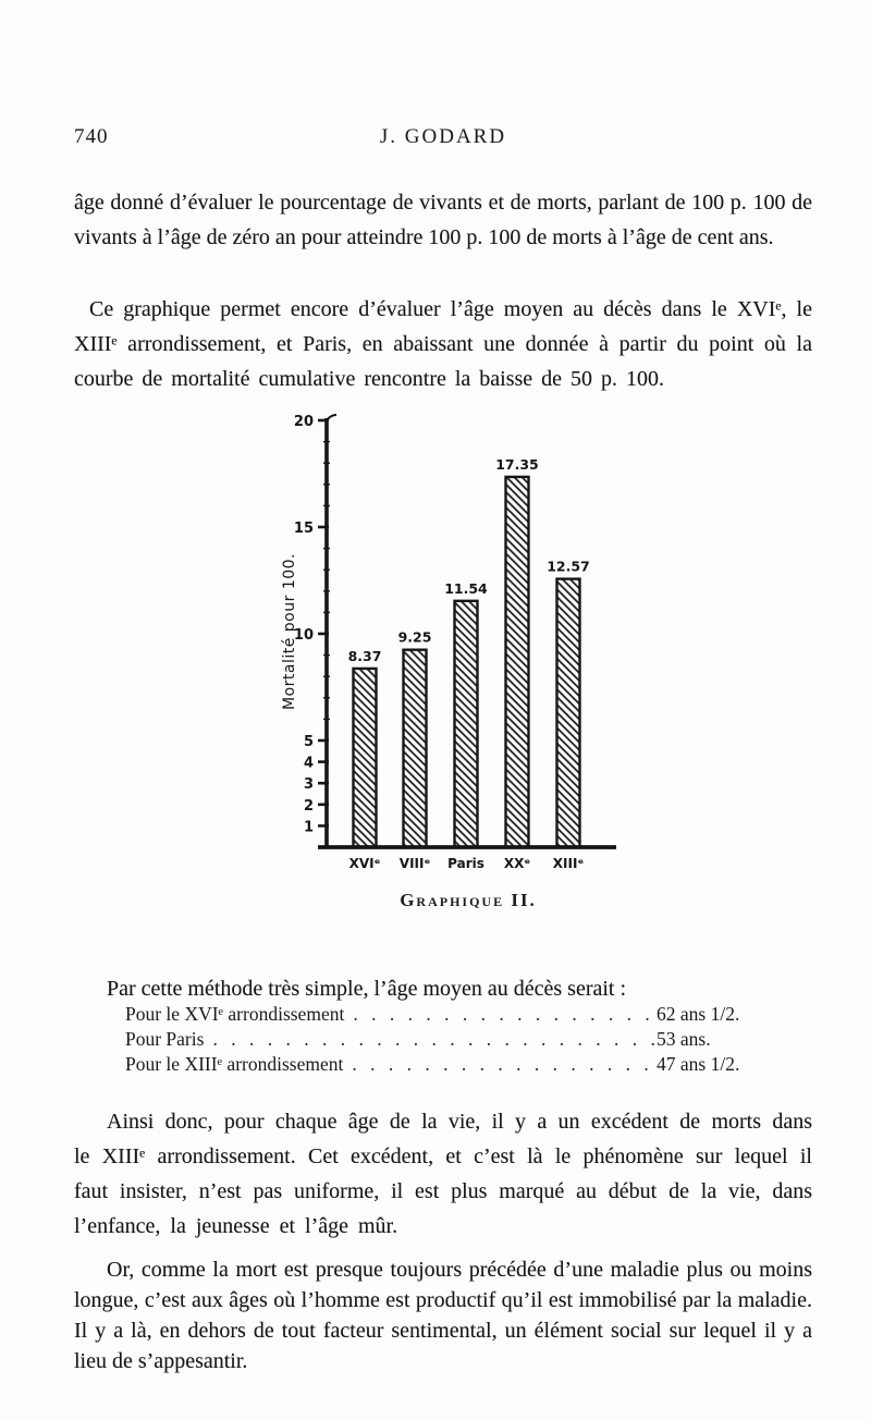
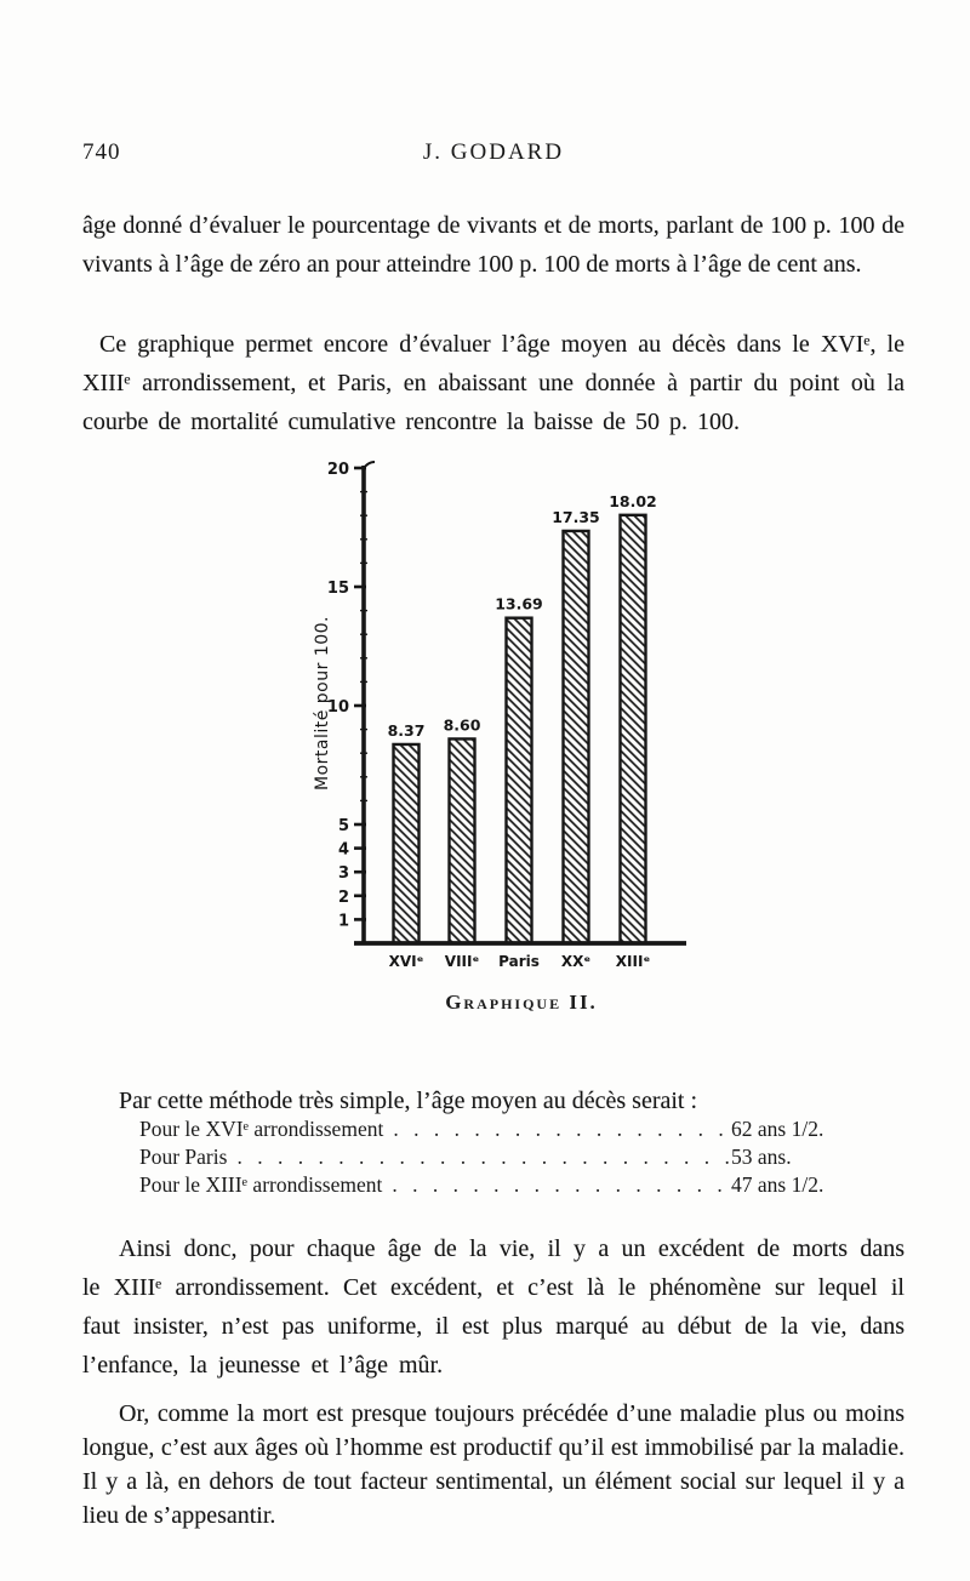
VIIIᵉ: 9.25 -> 8.60
Paris: 11.54 -> 13.69
XIIIᵉ: 12.57 -> 18.02
